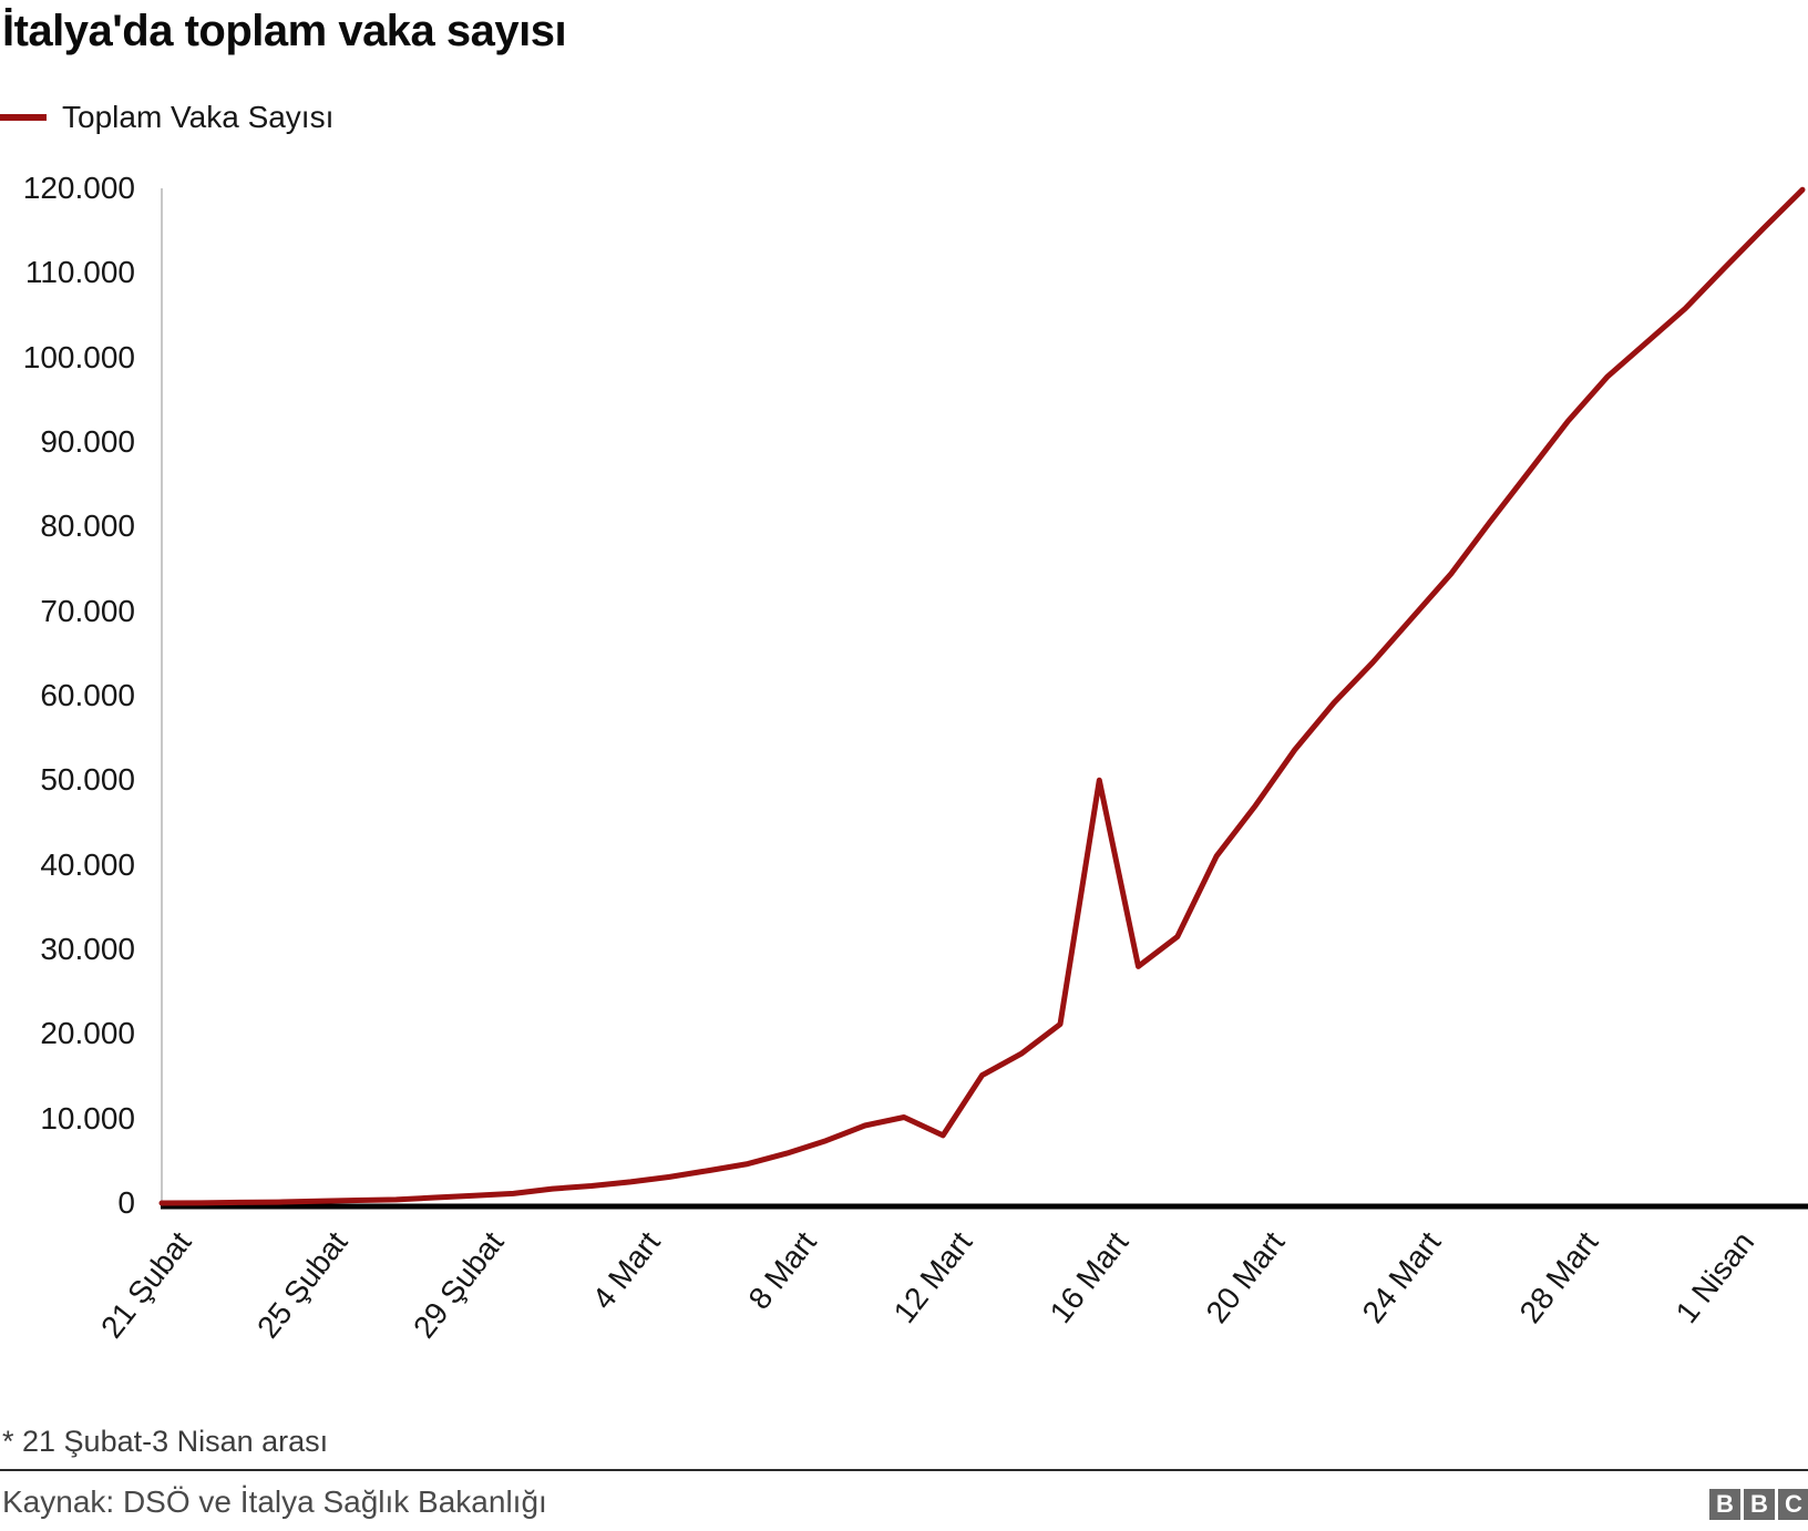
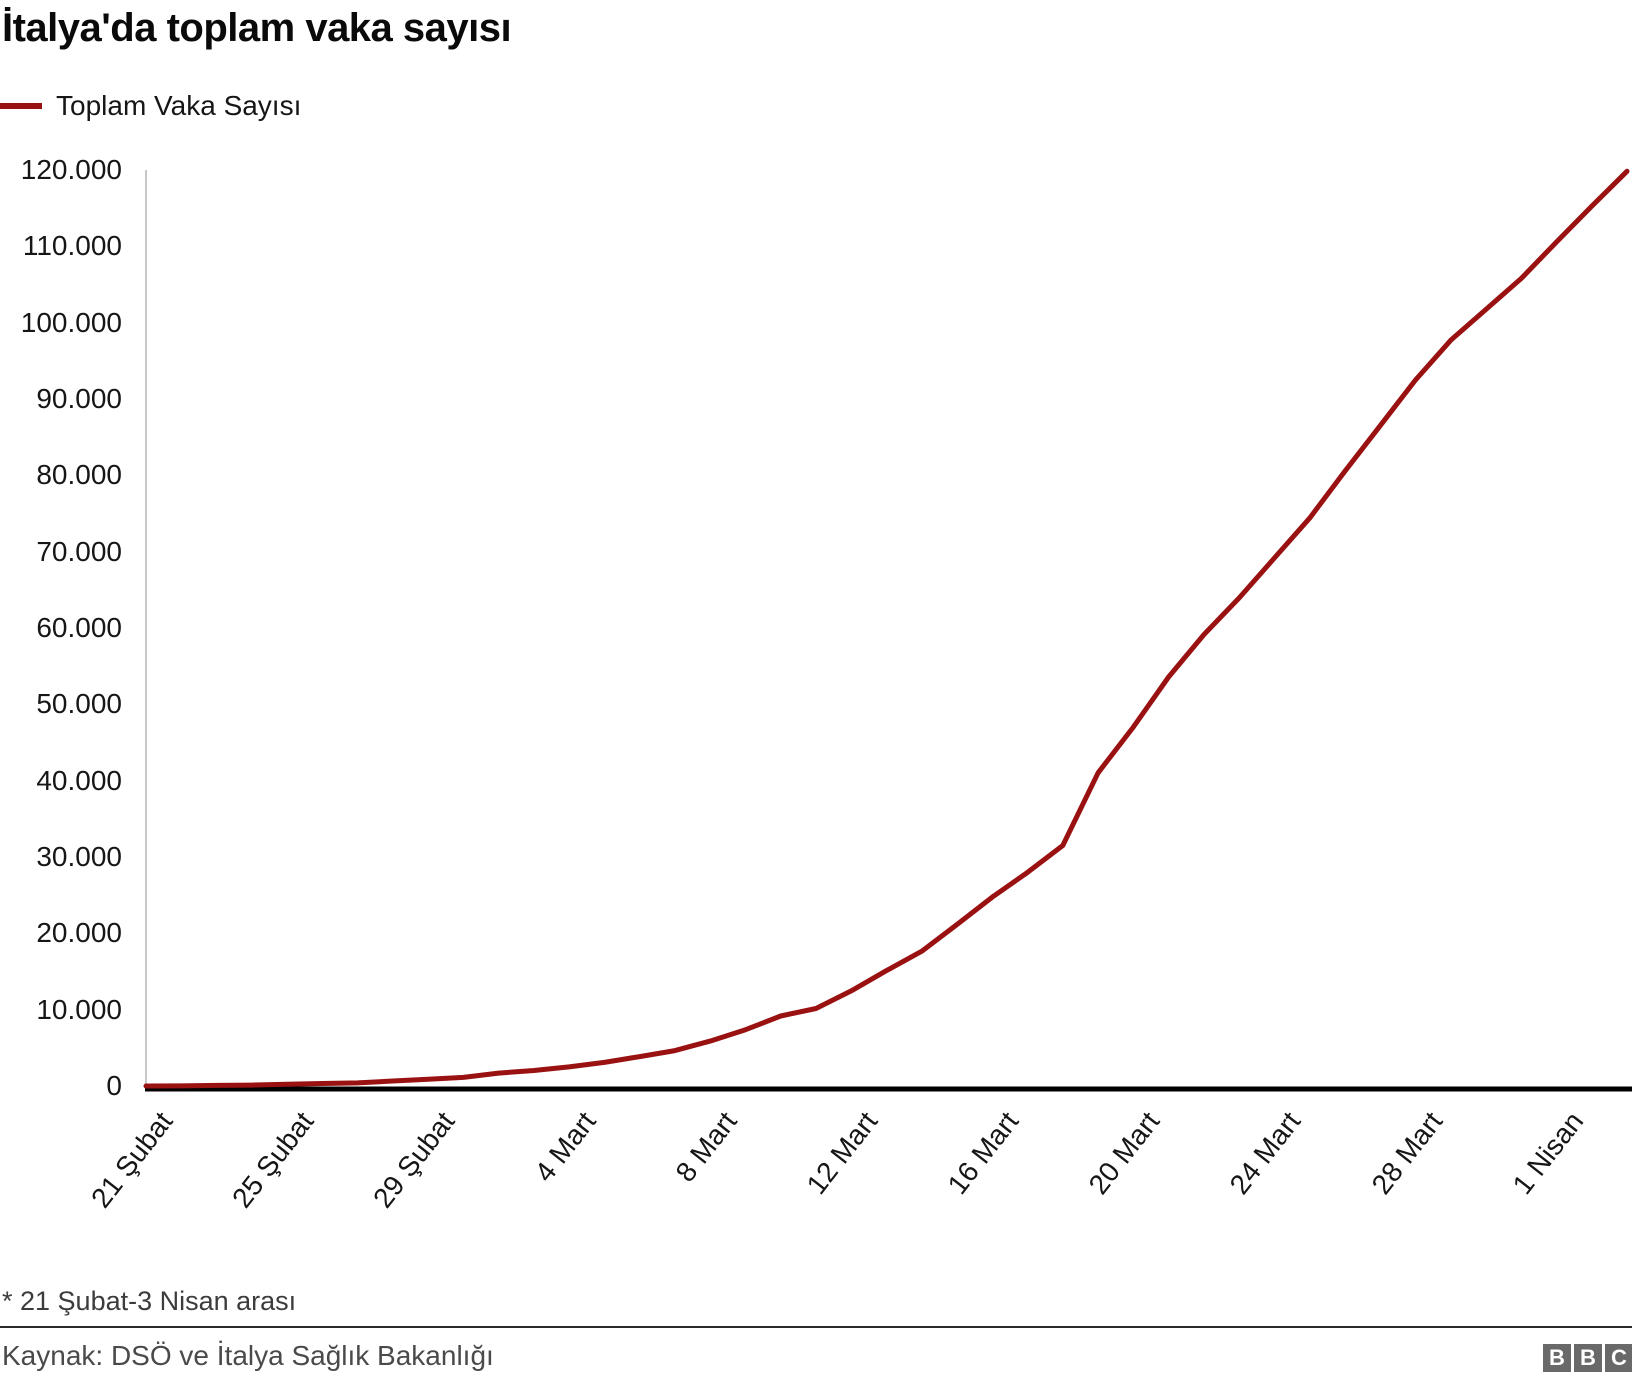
12 Mart: 8000 -> 12000
16 Mart: 50000 -> 25000
